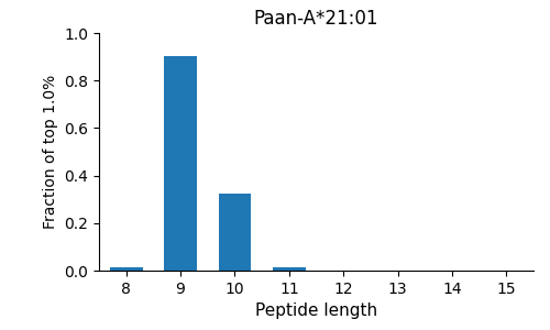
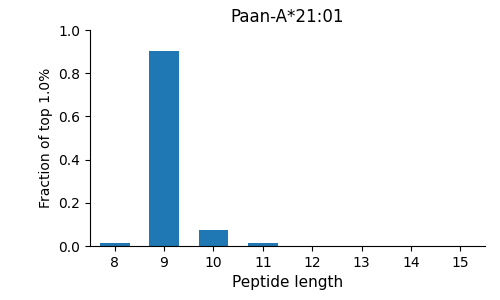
10: 0.325 -> 0.076
